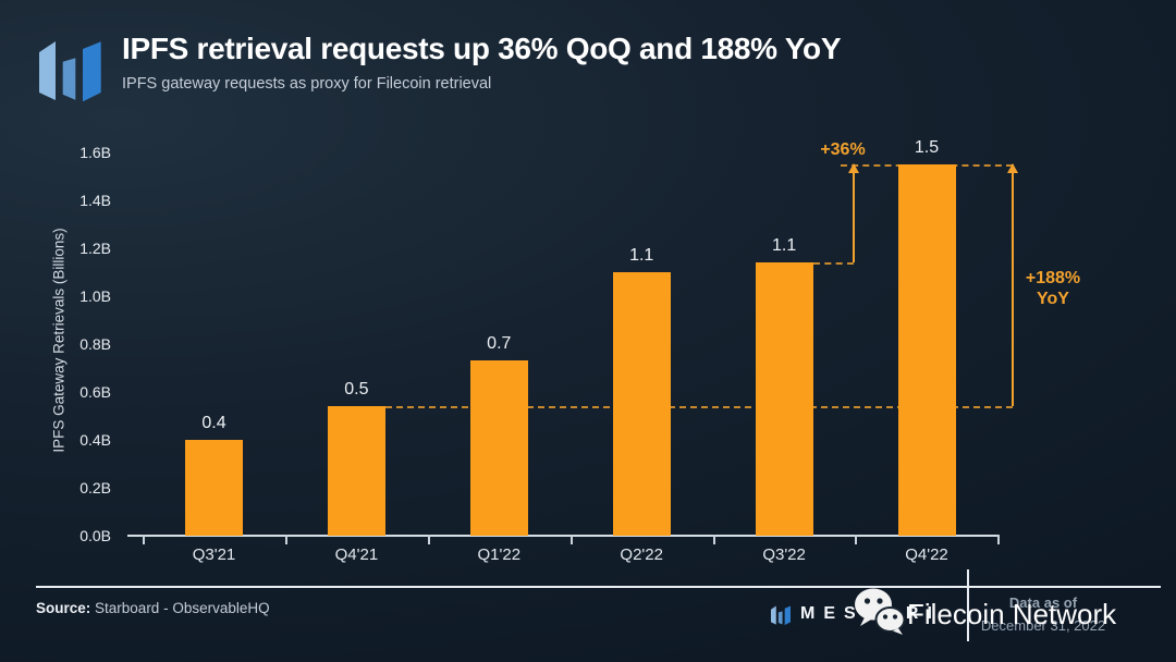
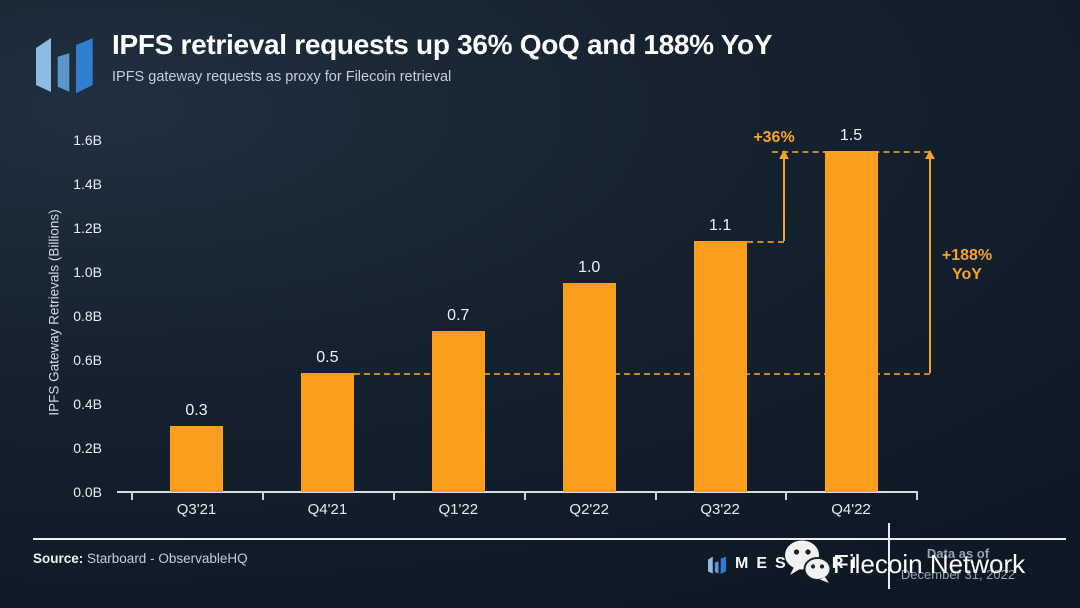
Q3'21: 0.4 -> 0.3
Q2'22: 1.1 -> 1.0
